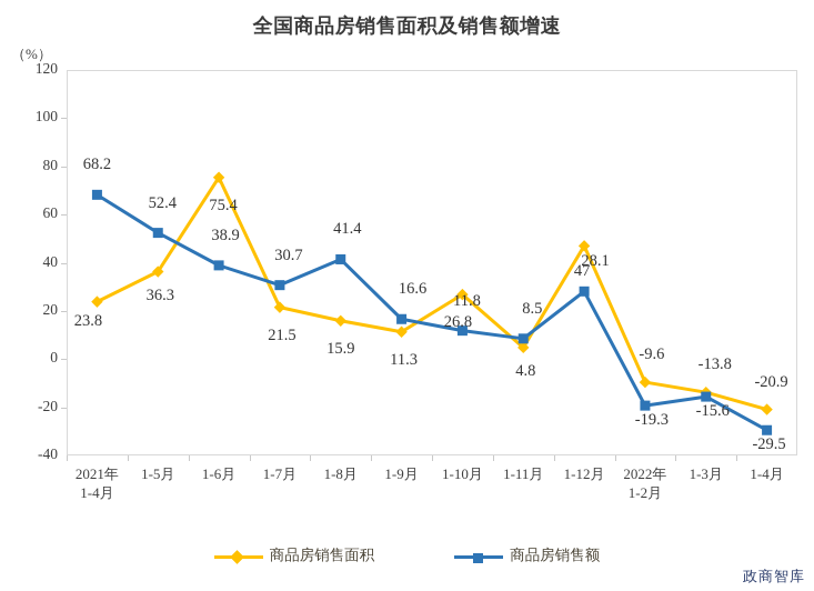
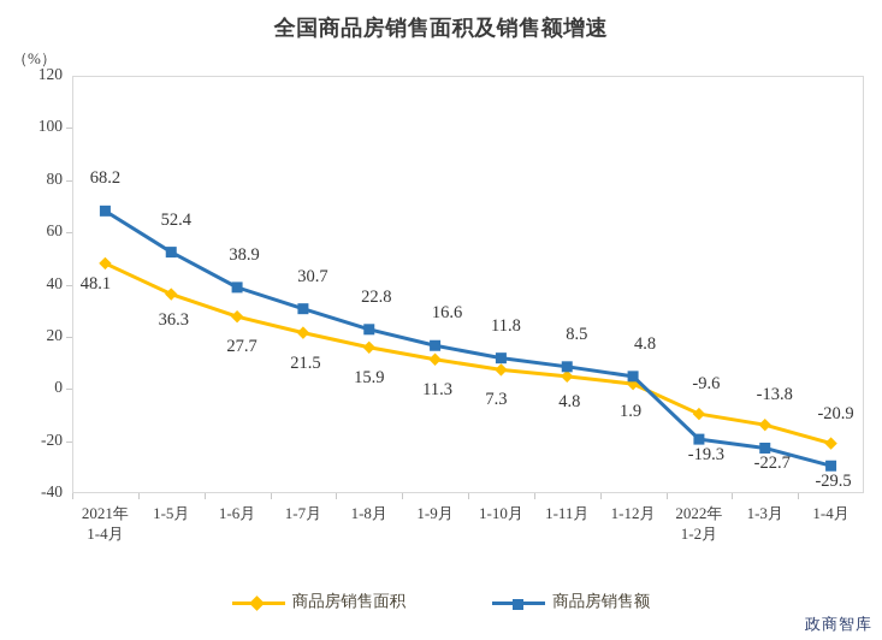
商品房销售面积/2021年 1-4月: 23.8 -> 48.1
商品房销售面积/1-6月: 75.4 -> 27.7
商品房销售额/1-8月: 41.4 -> 22.8
商品房销售面积/1-10月: 26.8 -> 7.3
商品房销售面积/1-12月: 47 -> 1.9
商品房销售额/1-12月: 28.1 -> 4.8
商品房销售额/1-3月: -15.6 -> -22.7
